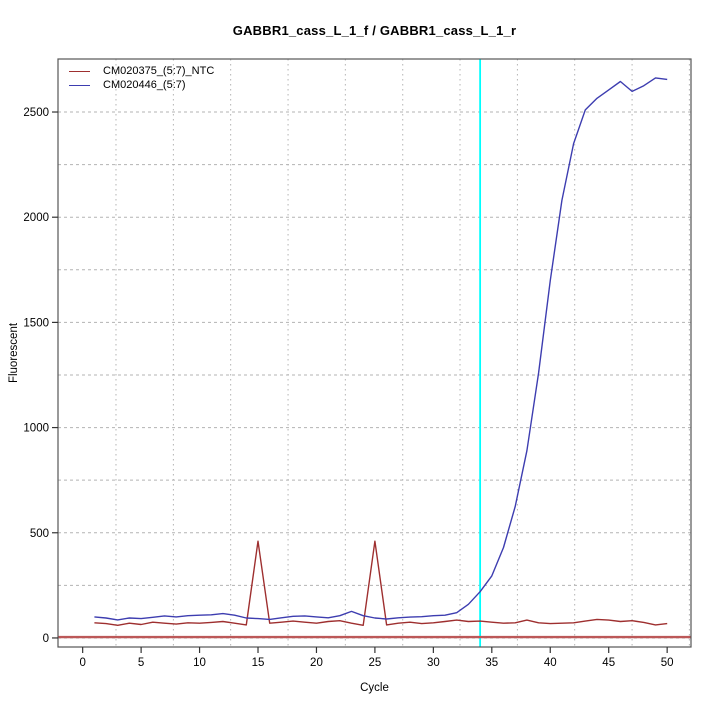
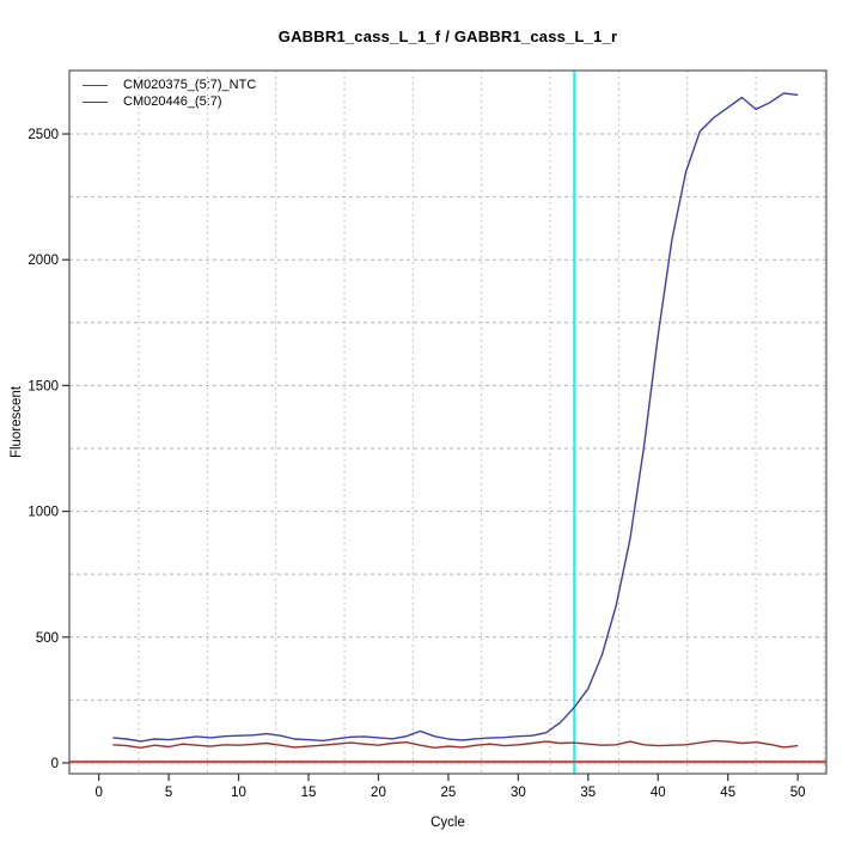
CM020375_(5:7)_NTC/15: 460 -> 70
CM020375_(5:7)_NTC/25: 460 -> 70
